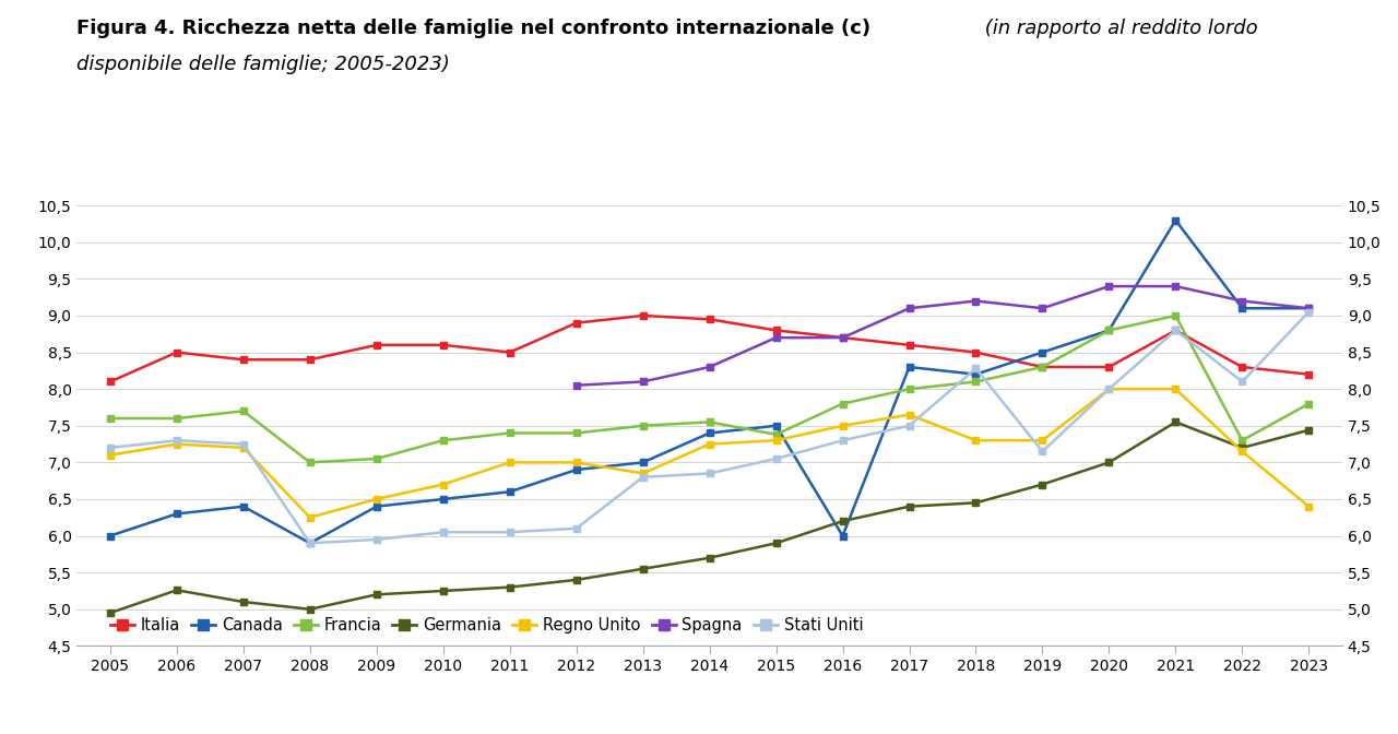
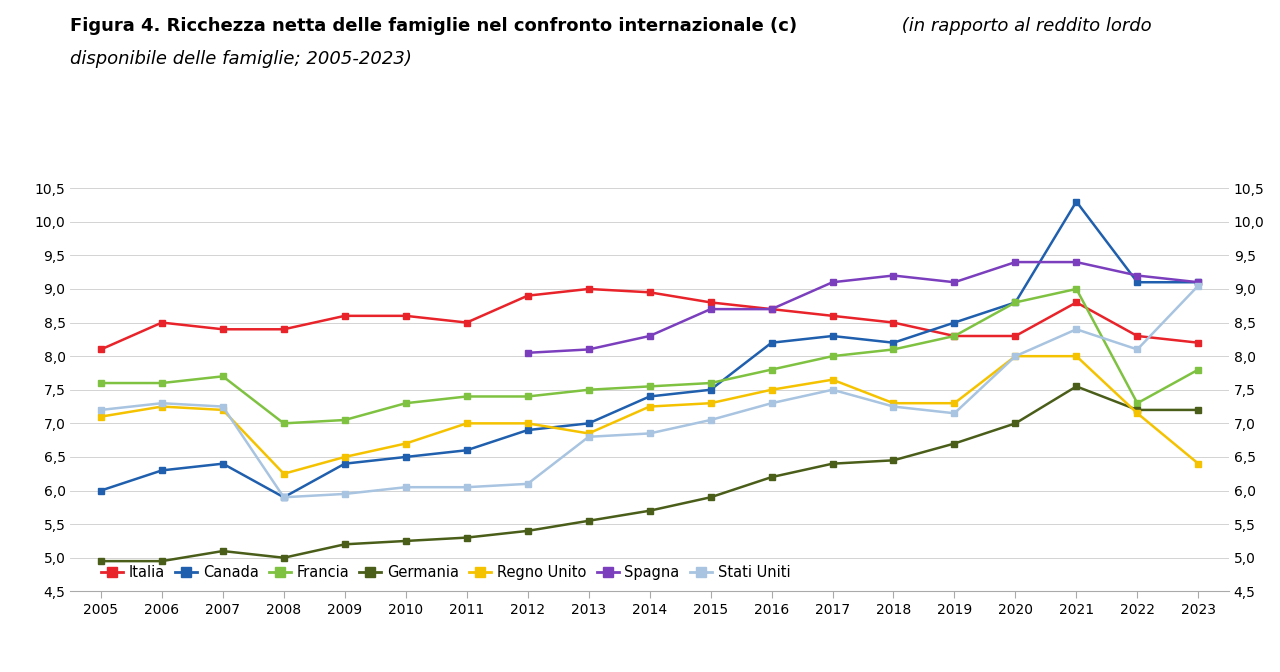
Germania/2006: 5,26 -> 4,95
Francia/2015: 7,38 -> 7,60
Canada/2016: 6,0 -> 8,2
Stati Uniti/2018: 8,28 -> 7,25
Stati Uniti/2021: 8,80 -> 8,40
Germania/2023: 7,44 -> 7,20
